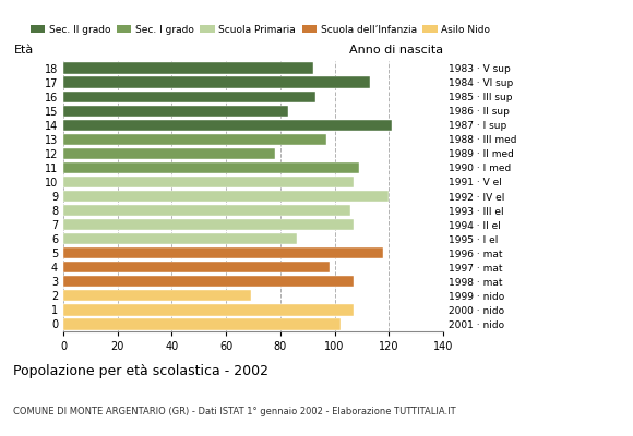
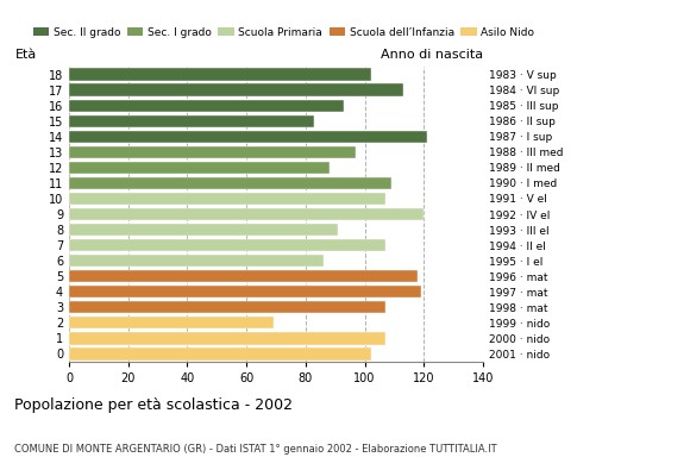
18: 92 -> 102
12: 78 -> 88
8: 106 -> 91
4: 98 -> 119
